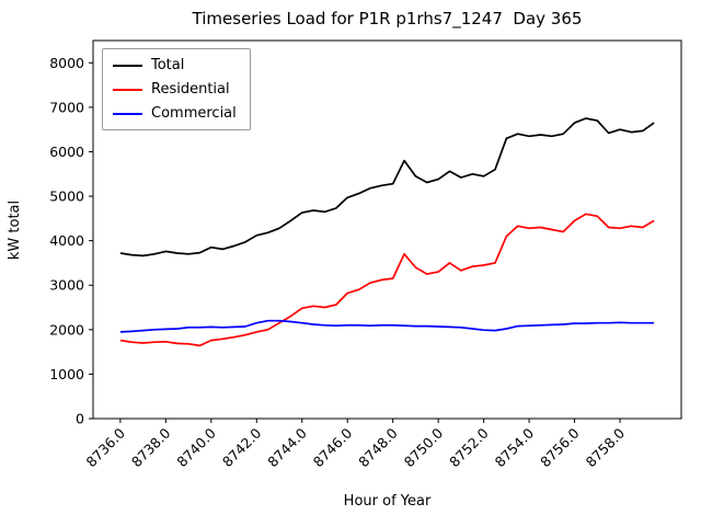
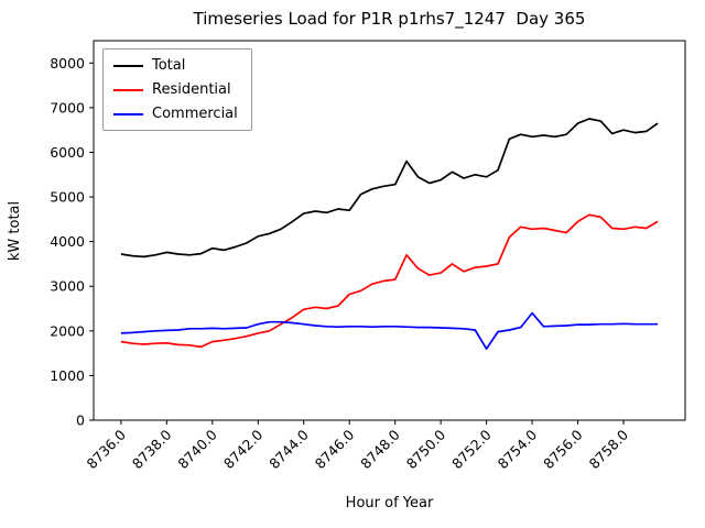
Total/8746.0: 5000 -> 4700
Commercial/8752.0: 2000 -> 1600
Commercial/8754.0: 2100 -> 2400
